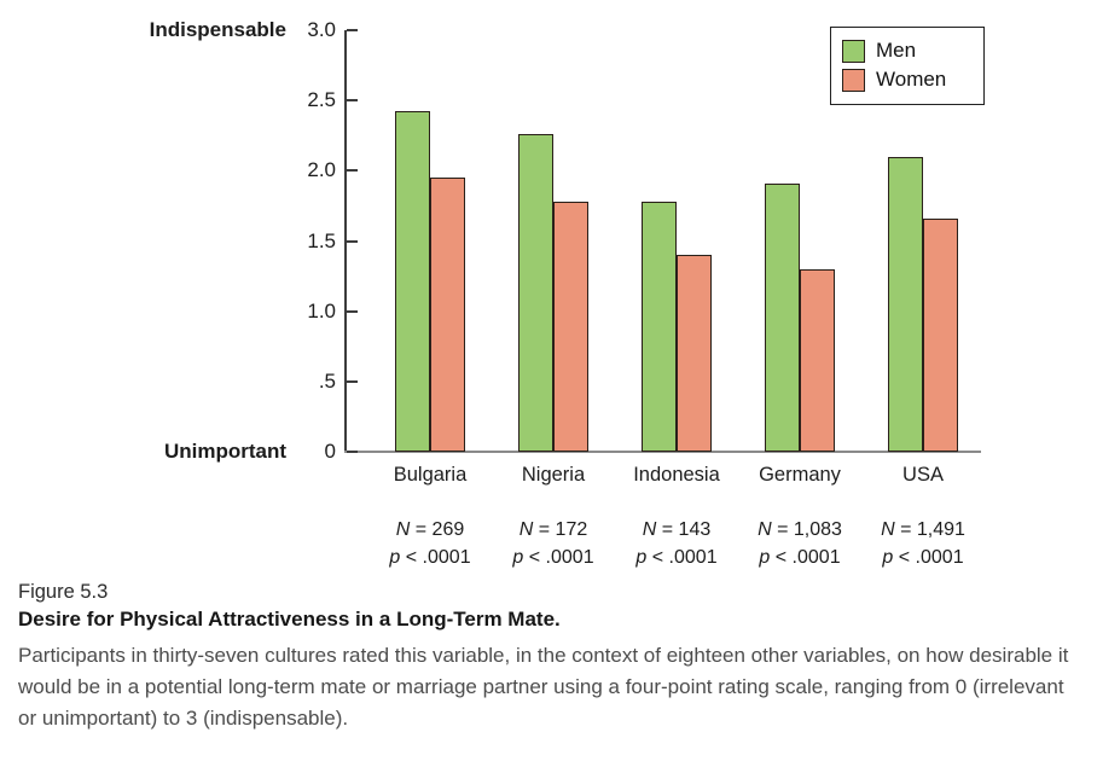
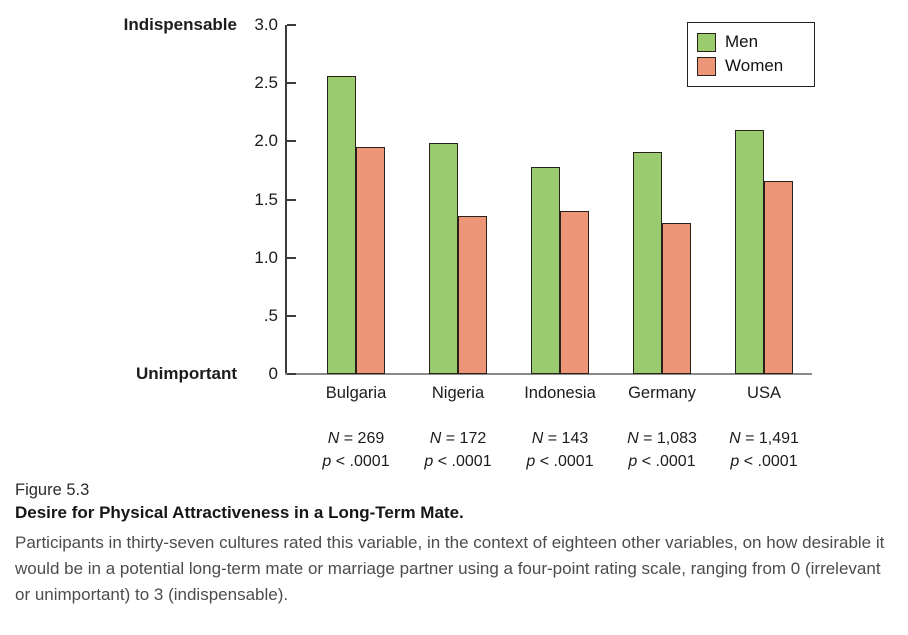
Men/Bulgaria: 2.42 -> 2.56
Men/Nigeria: 2.26 -> 1.99
Women/Nigeria: 1.78 -> 1.36
